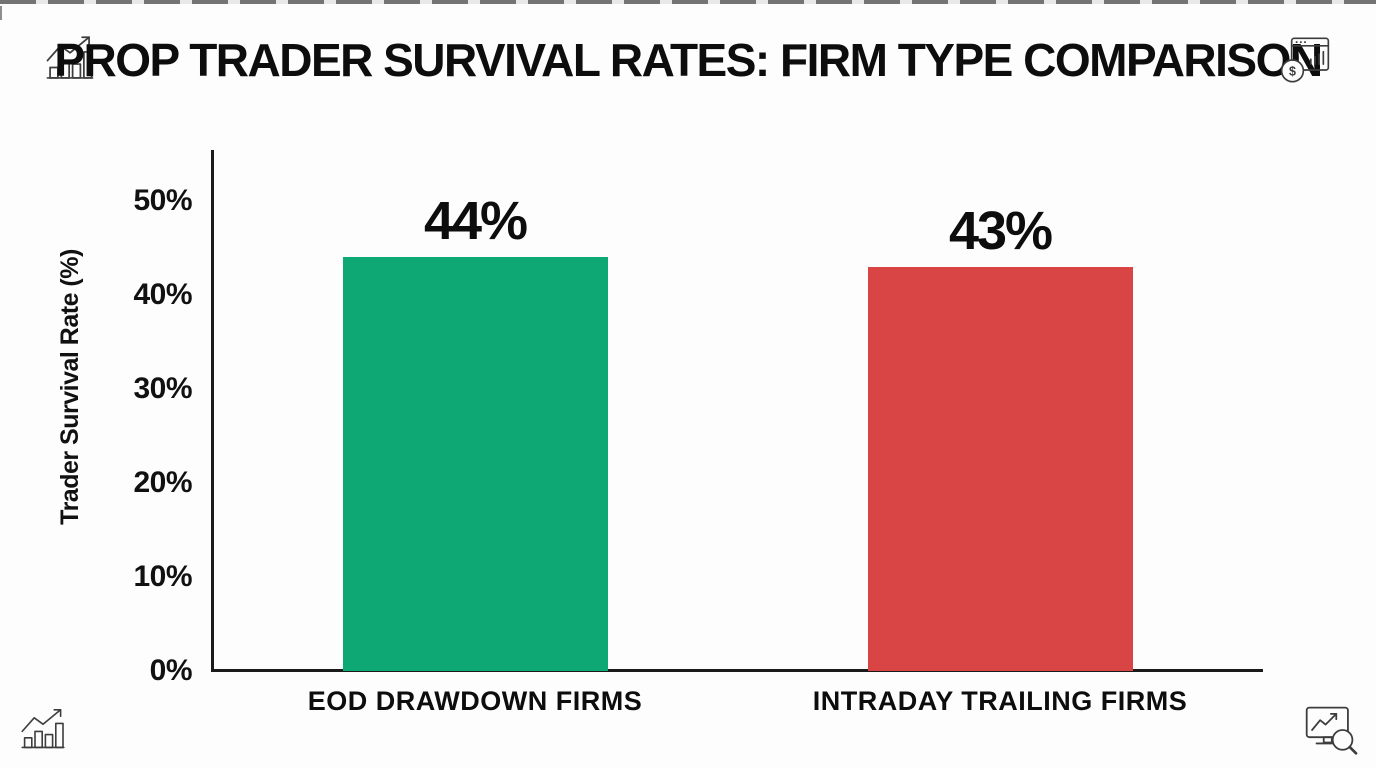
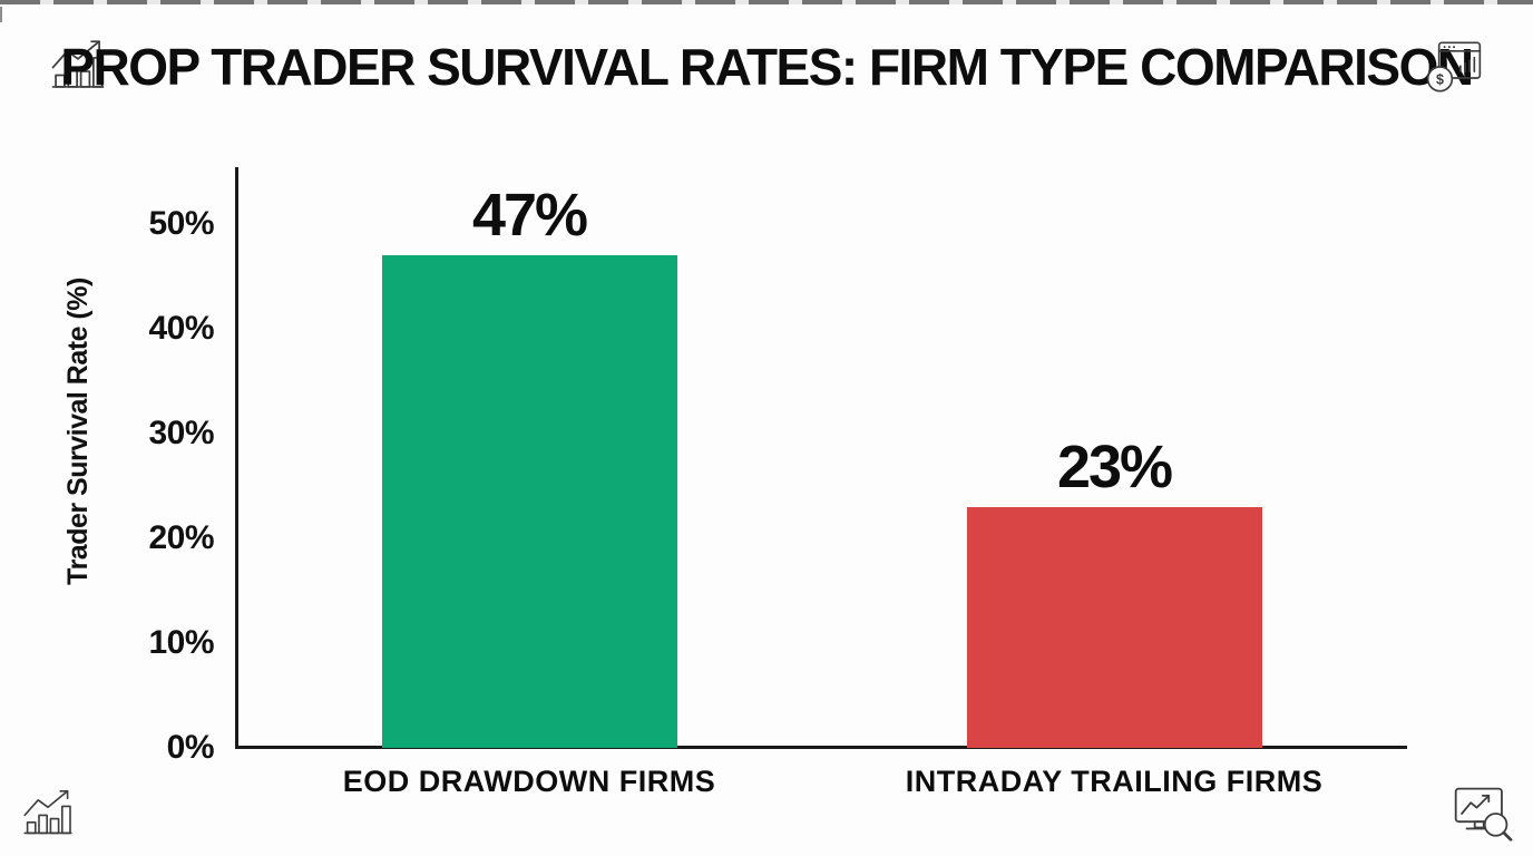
EOD DRAWDOWN FIRMS: 44% -> 47%
INTRADAY TRAILING FIRMS: 43% -> 23%
